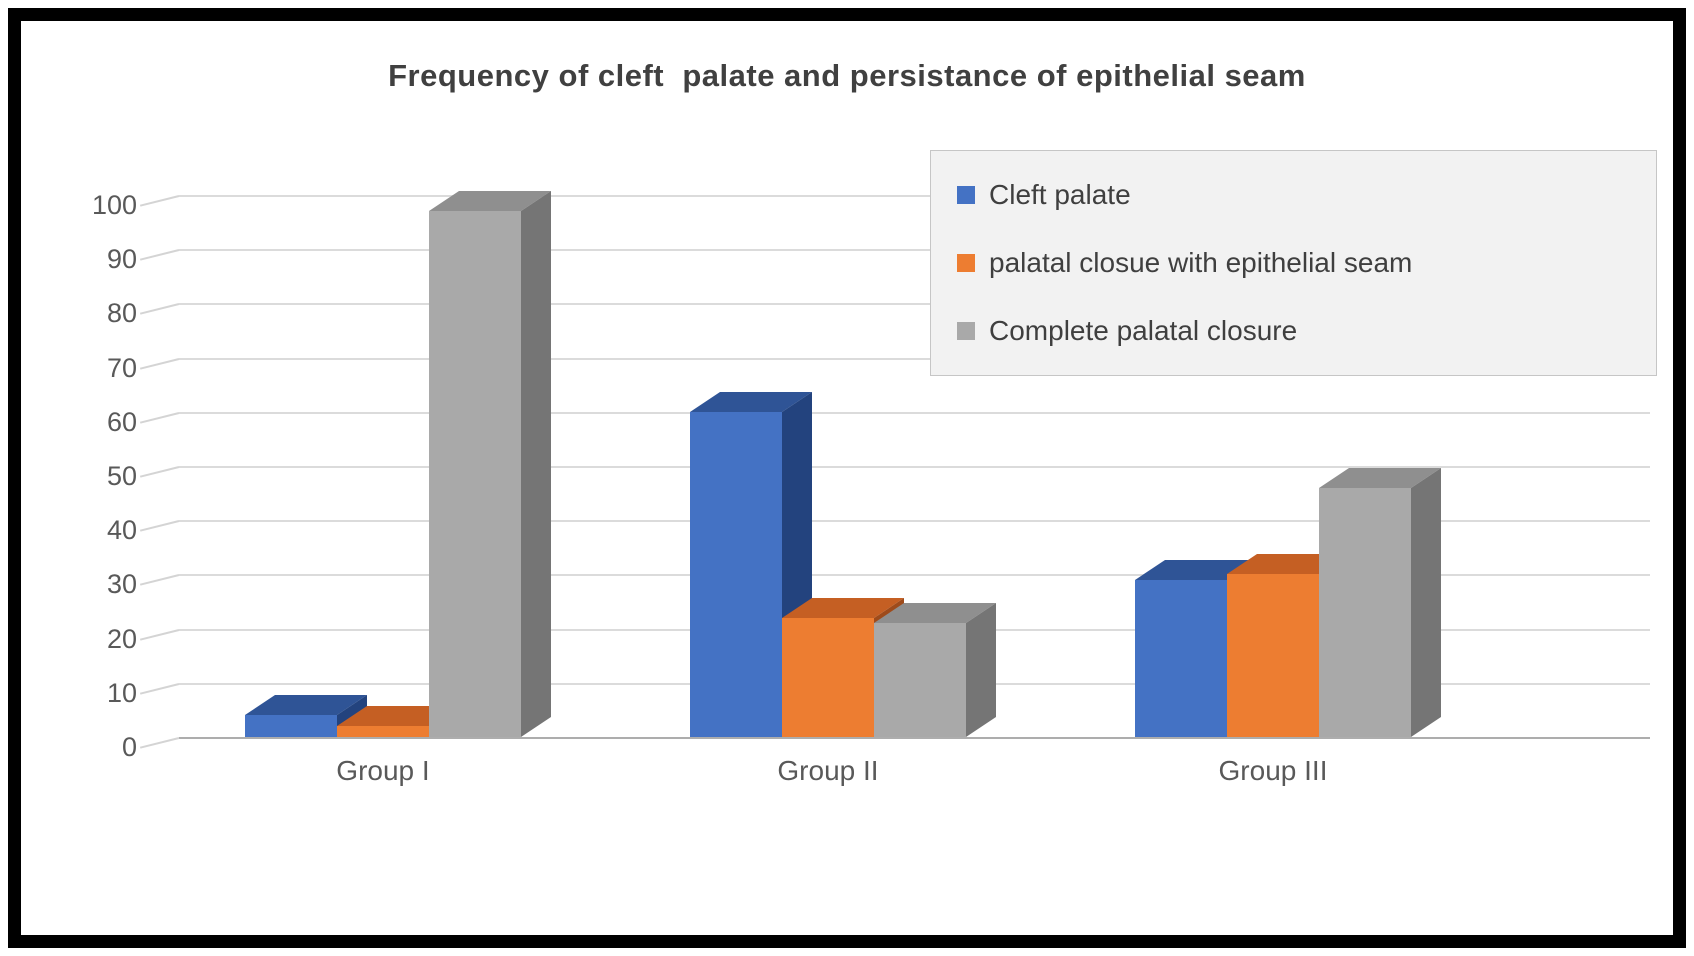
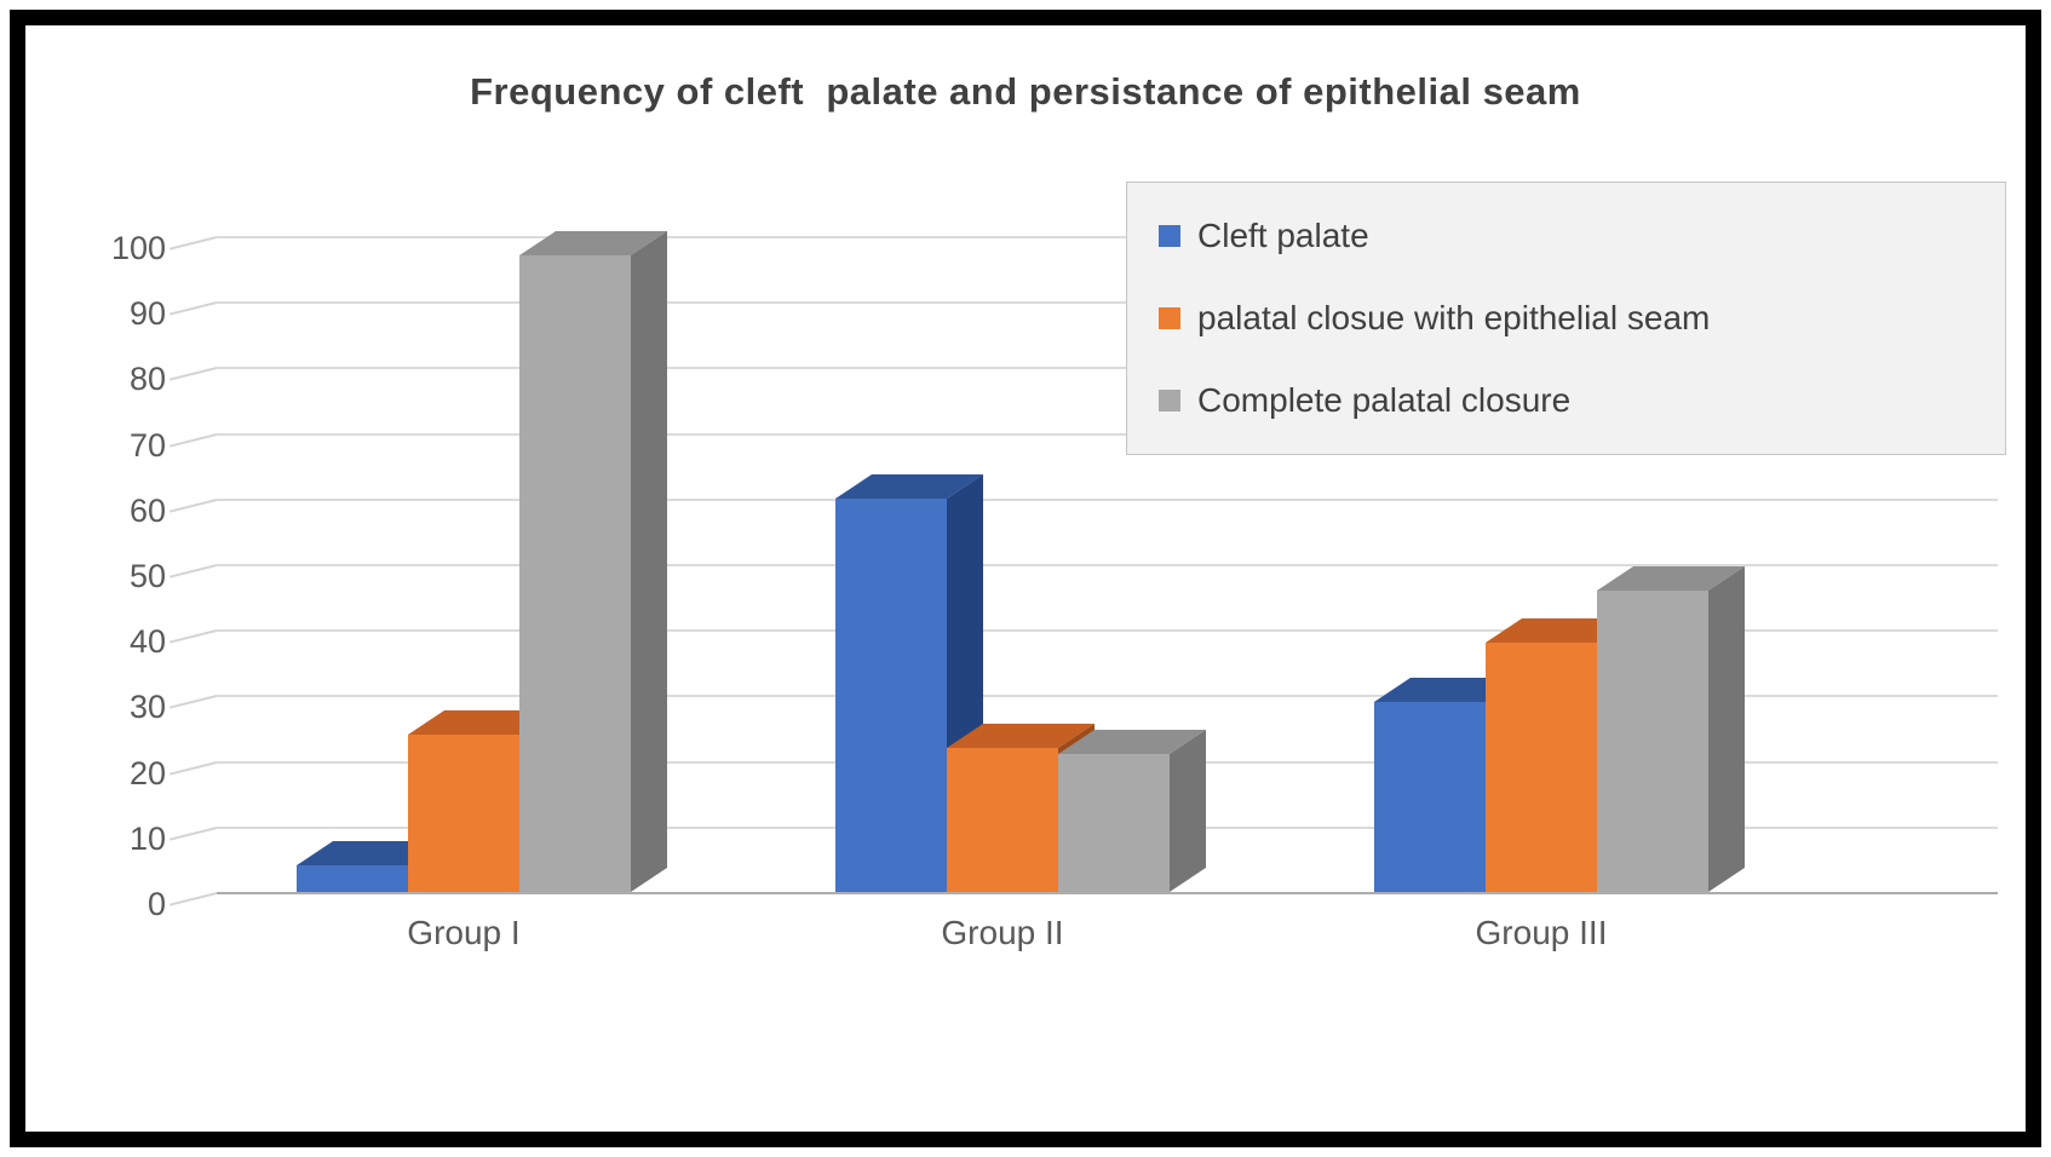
palatal closue with epithelial seam/Group I: 2 -> 24
palatal closue with epithelial seam/Group III: 30 -> 38
